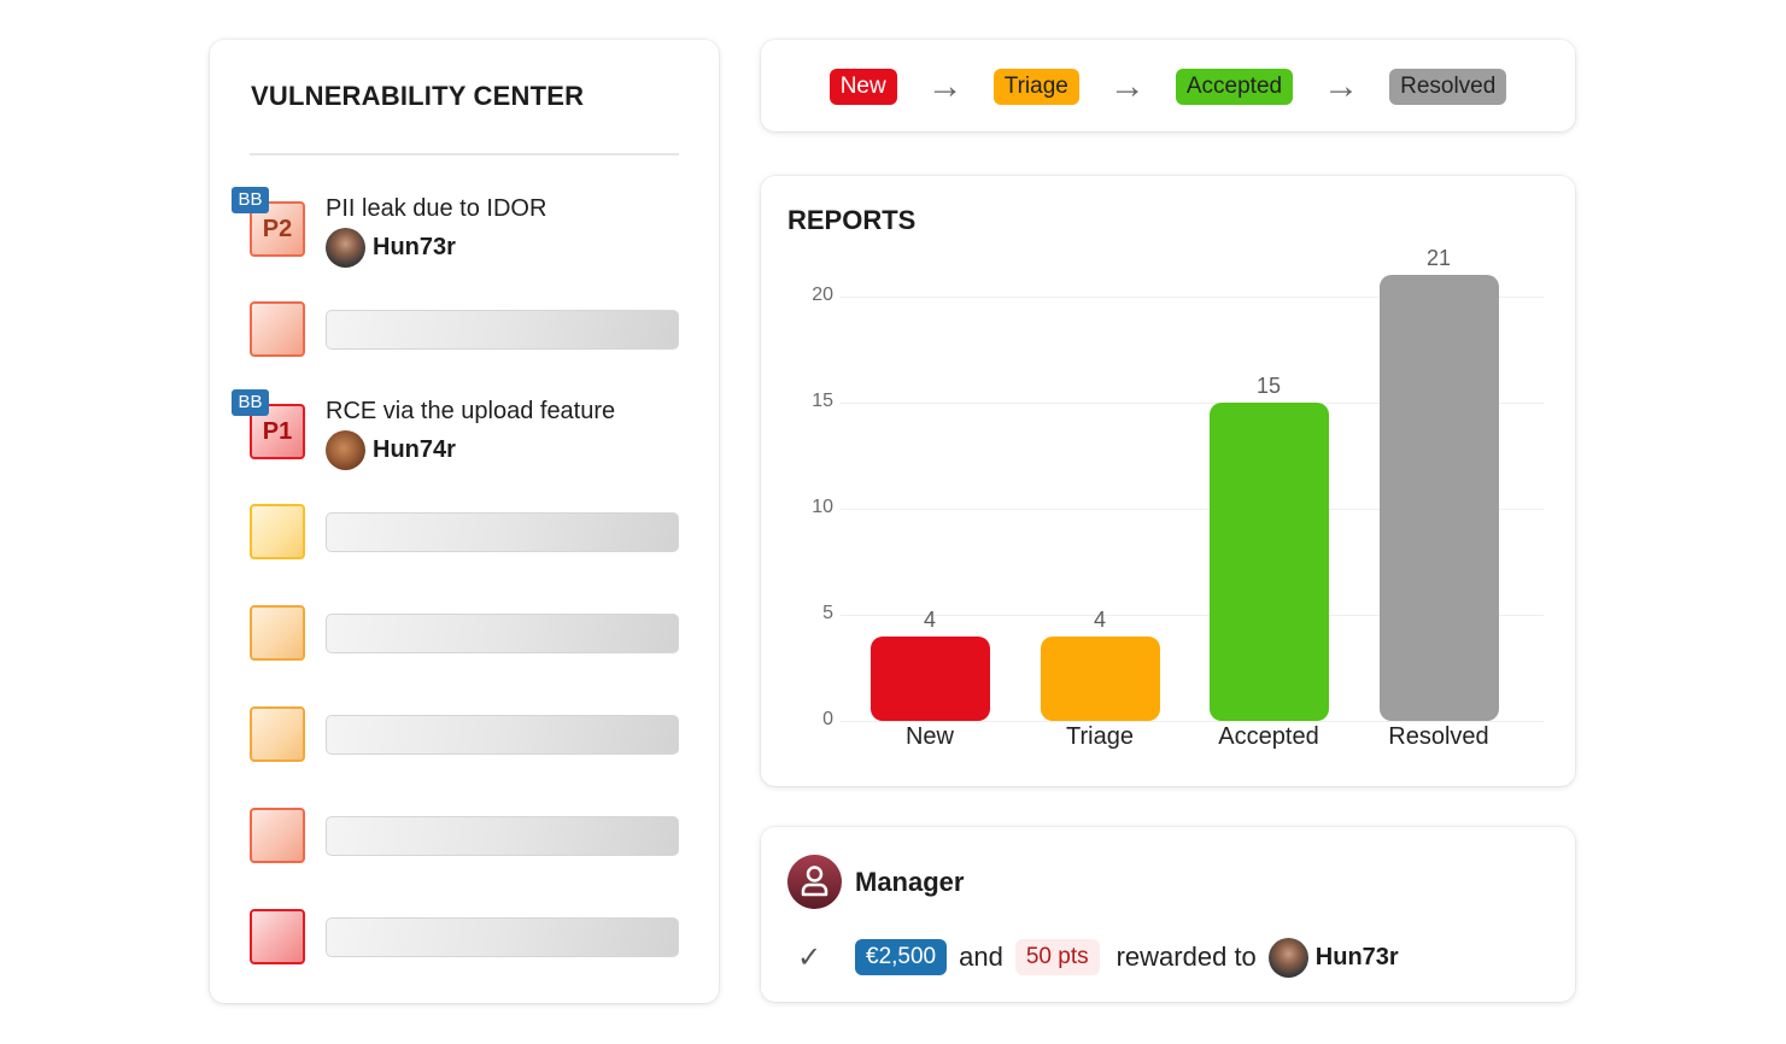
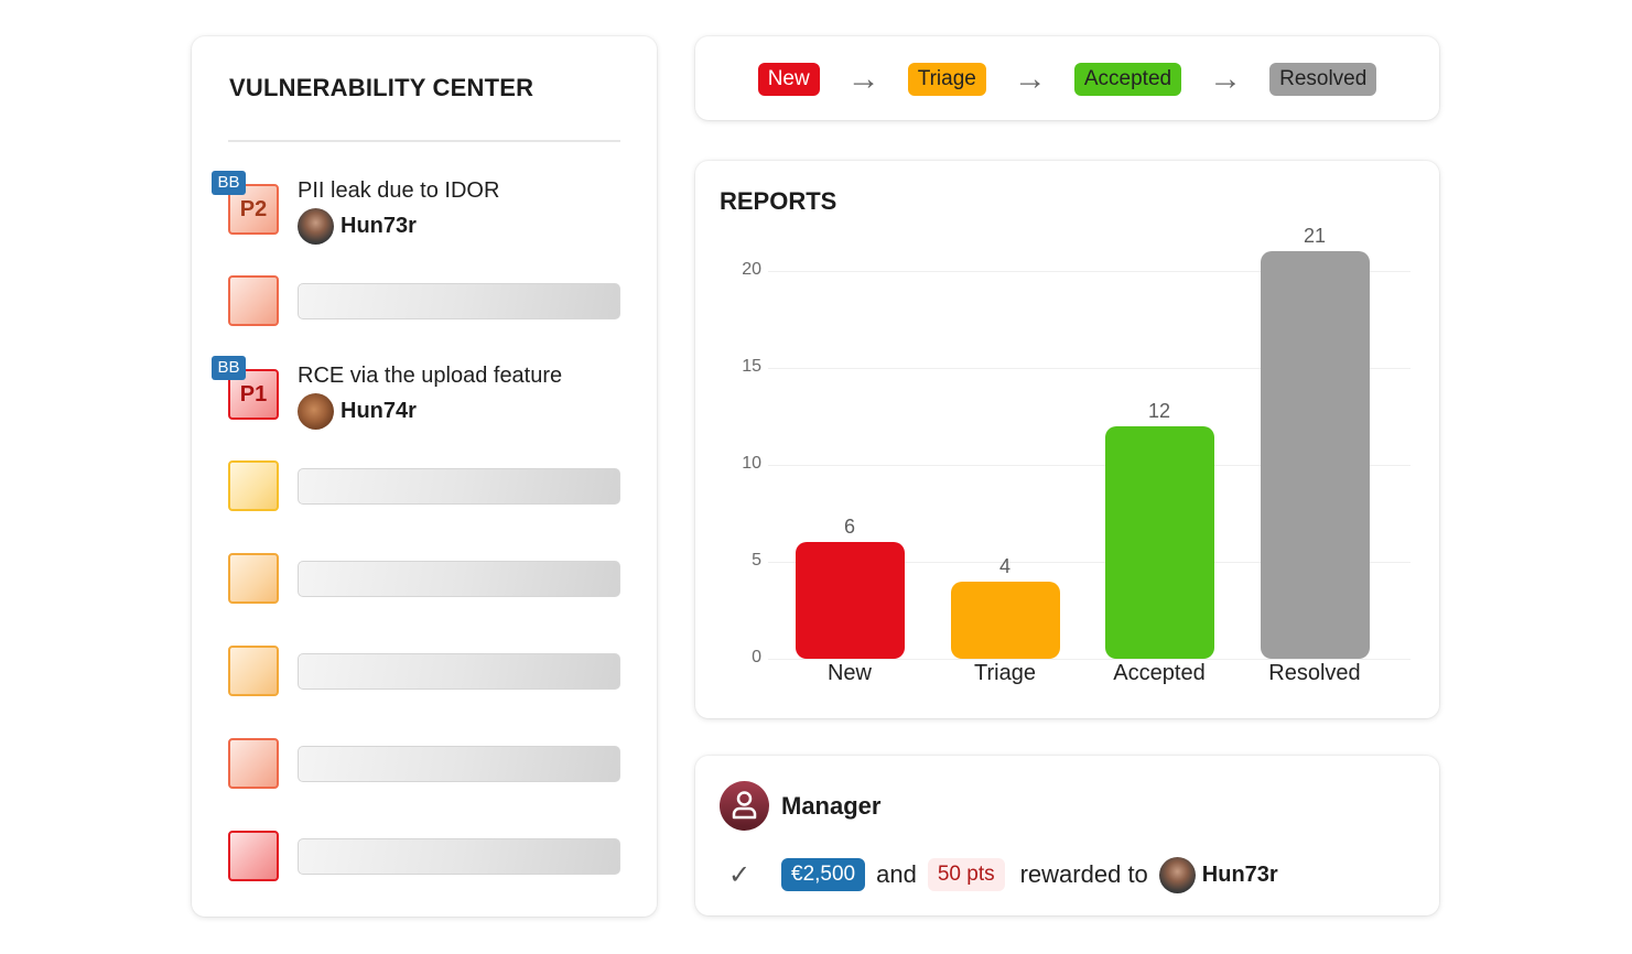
New: 4 -> 6
Accepted: 15 -> 12
